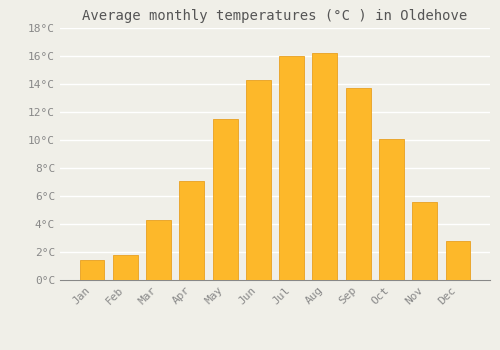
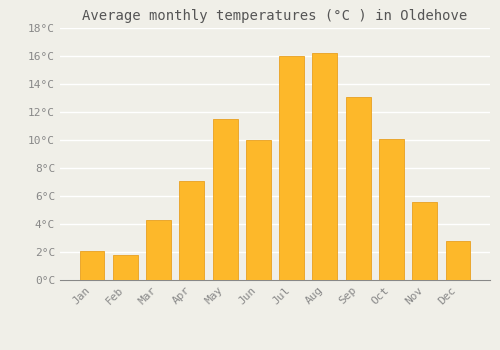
Jan: 1.4°C -> 2.1°C
Jun: 14.3°C -> 10.0°C
Sep: 13.7°C -> 13.1°C
